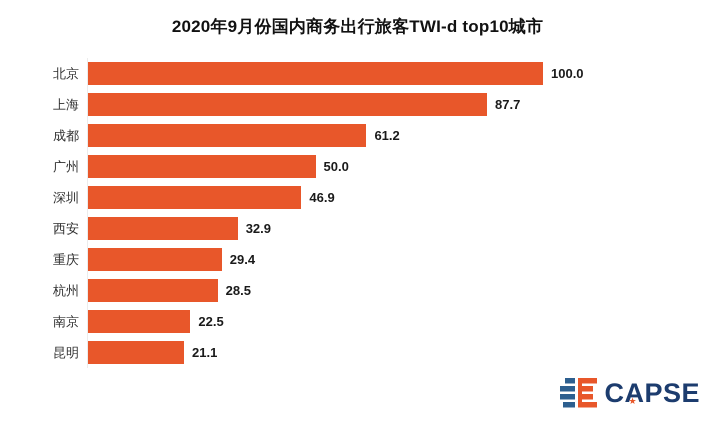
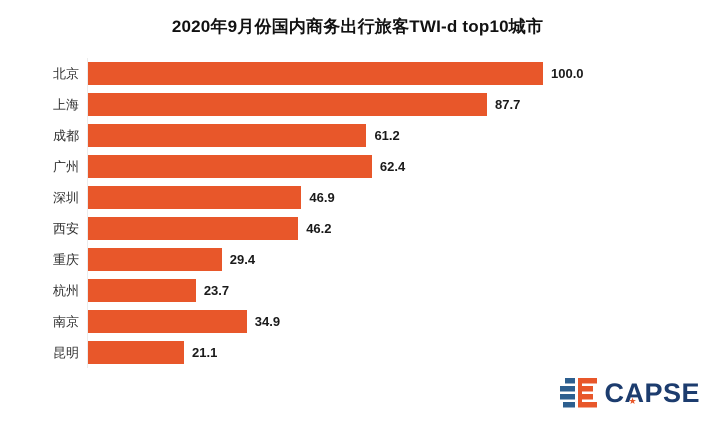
广州: 50.0 -> 62.4
西安: 32.9 -> 46.2
杭州: 28.5 -> 23.7
南京: 22.5 -> 34.9
